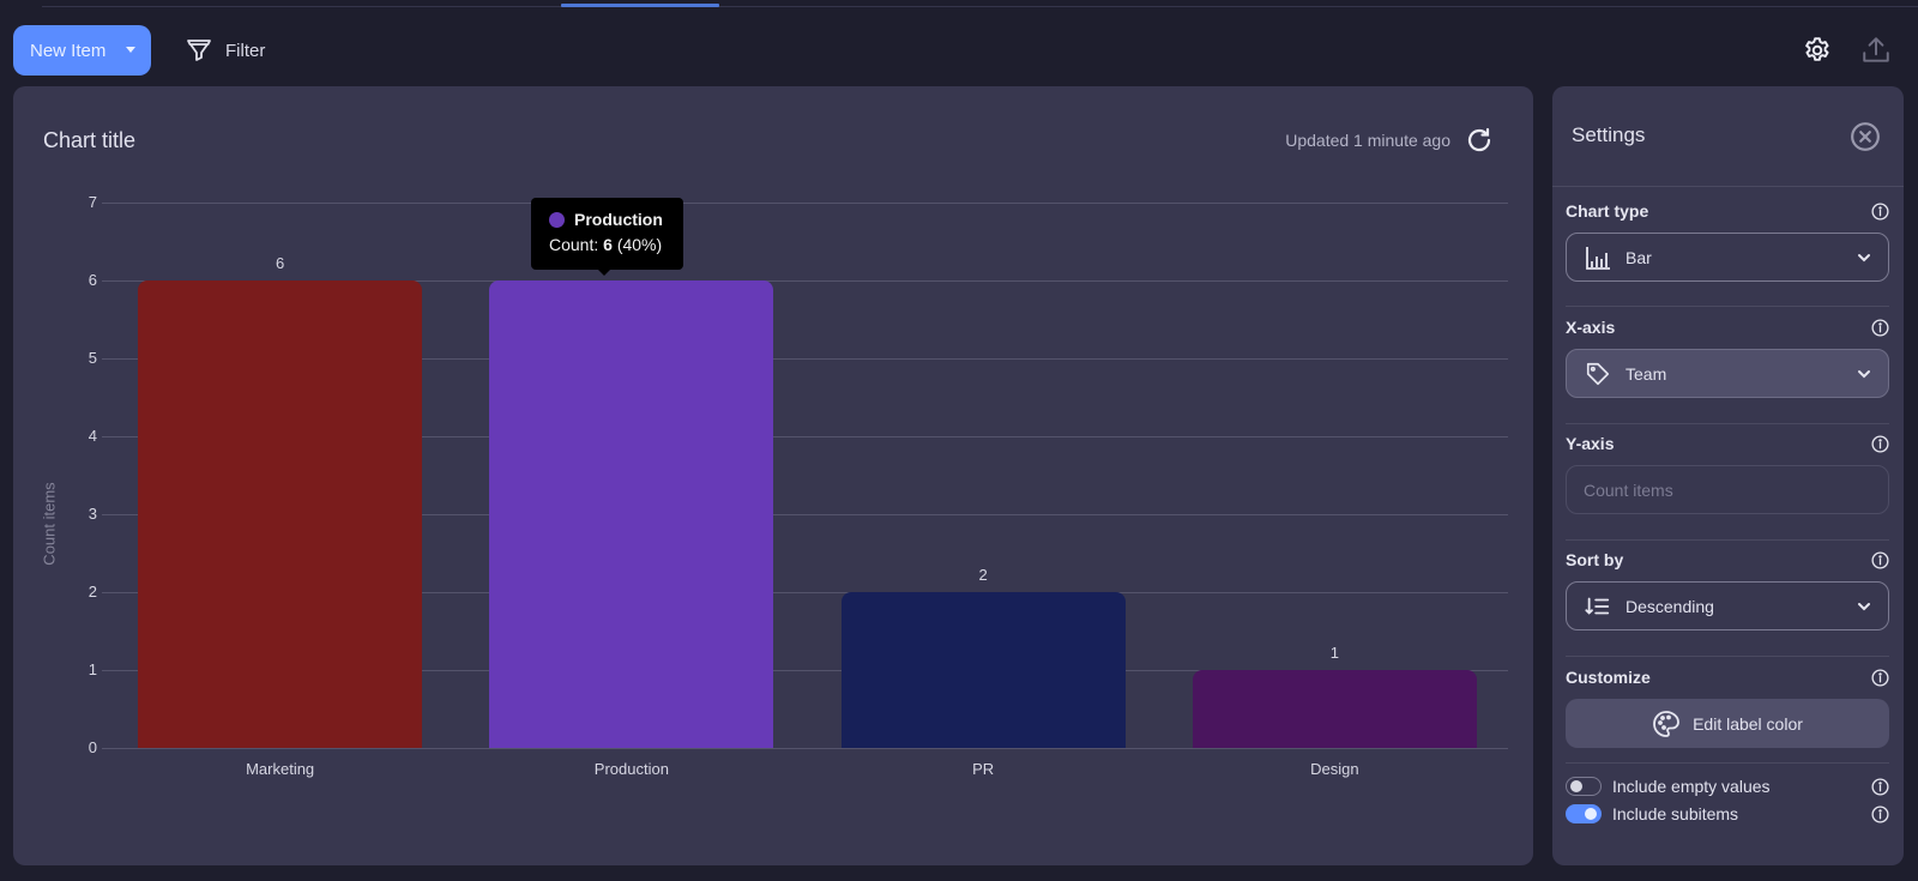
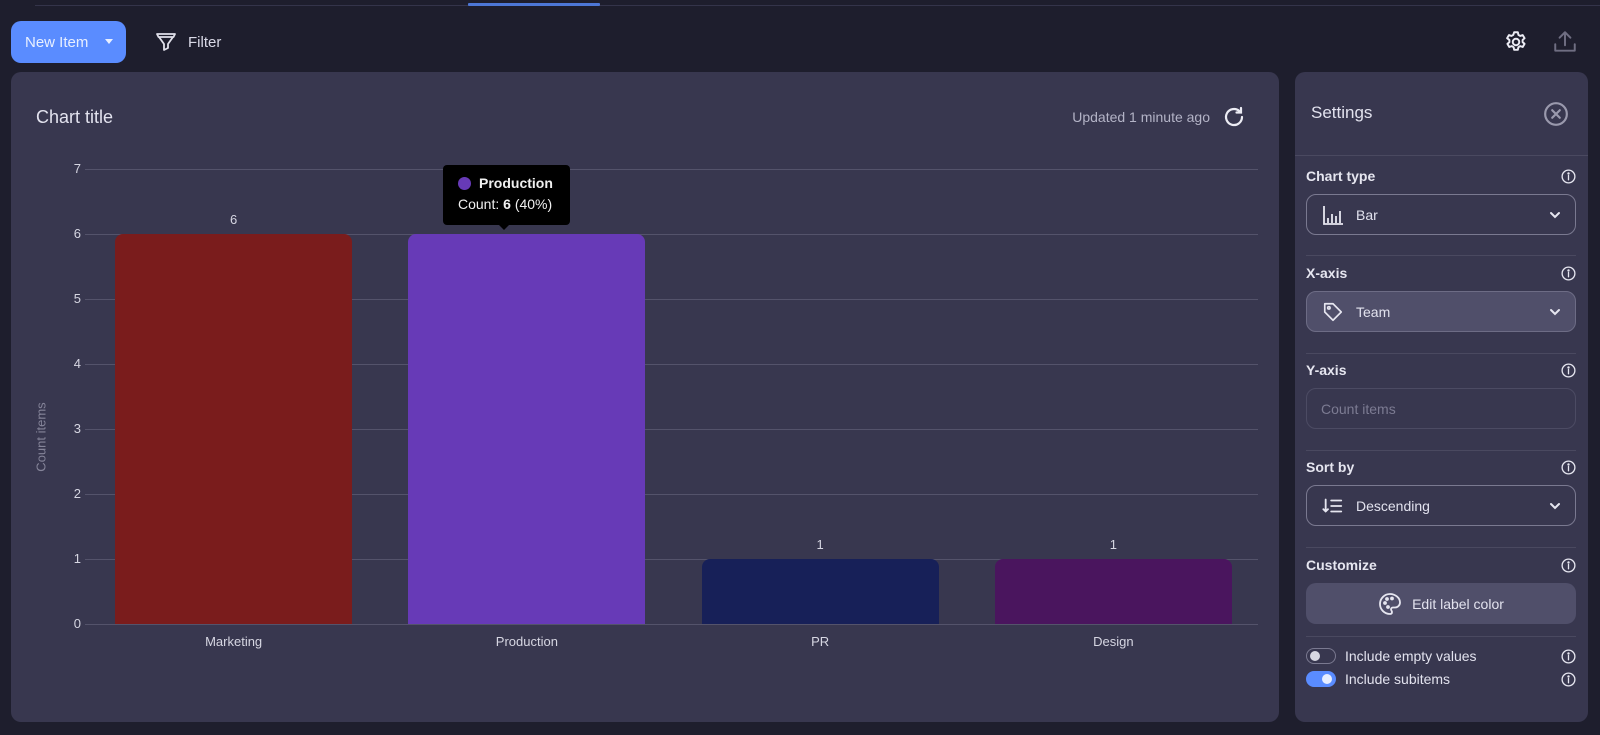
PR: 2 -> 1
